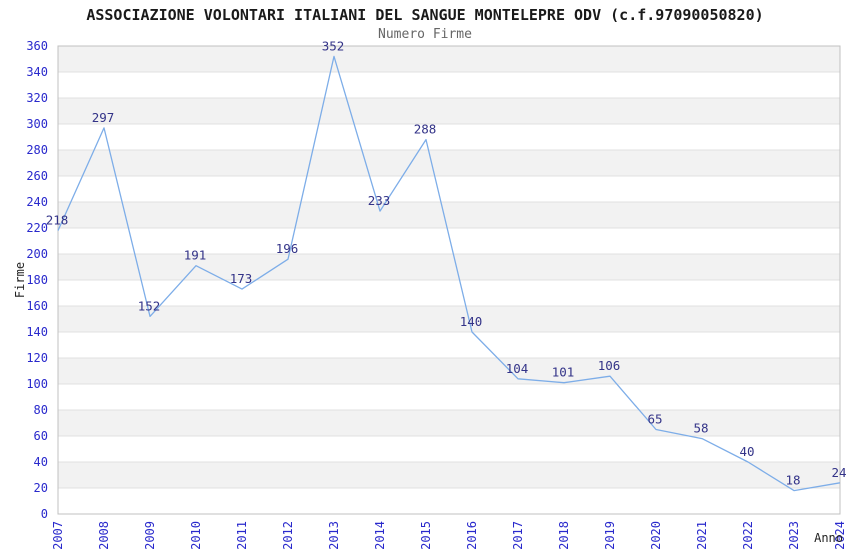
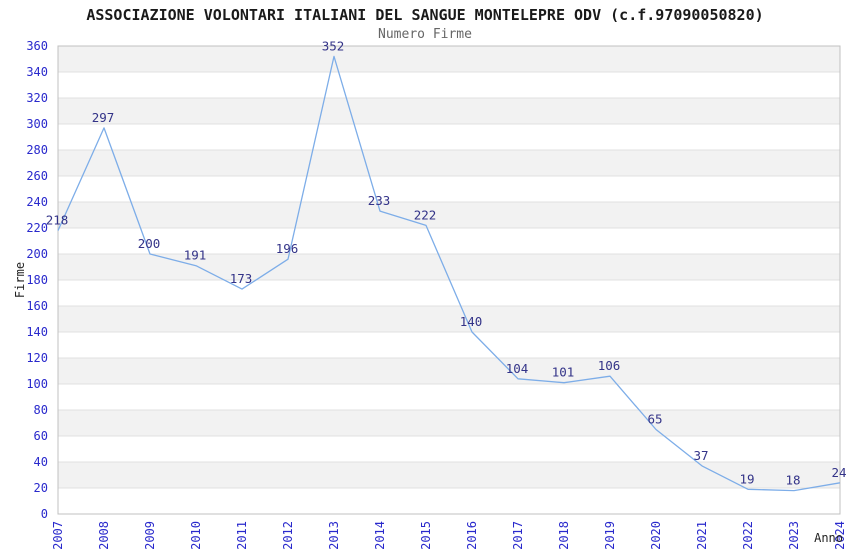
2009: 152 -> 200
2015: 288 -> 222
2021: 58 -> 37
2022: 40 -> 19
